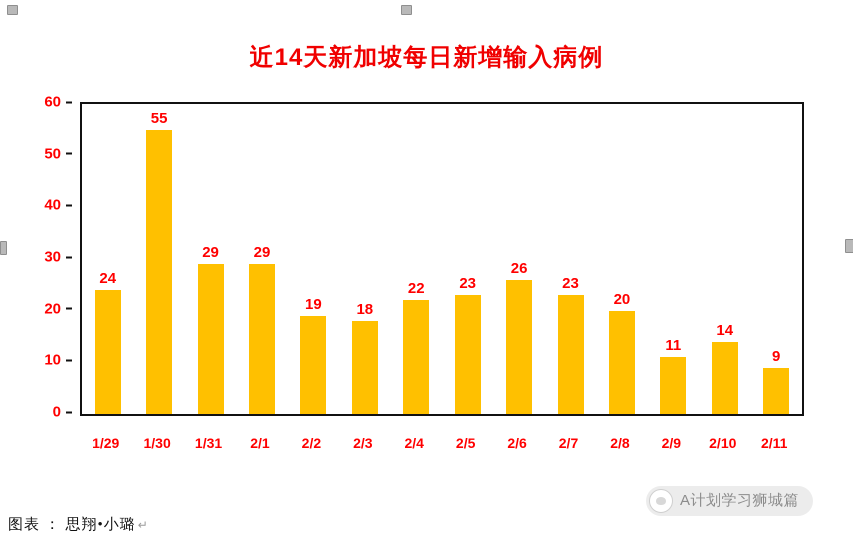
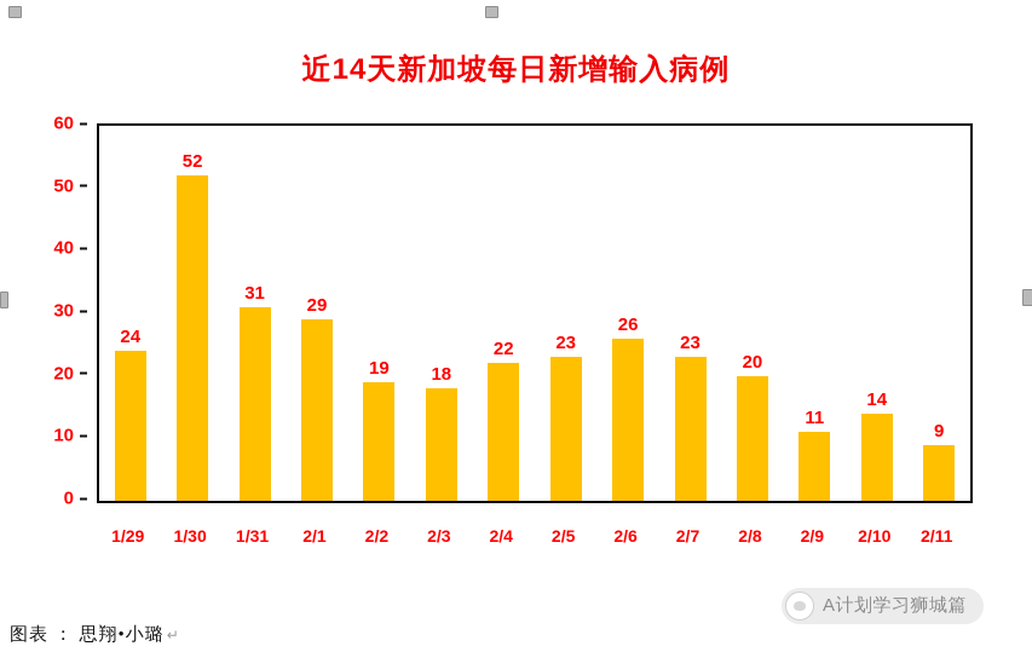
1/30: 55 -> 52
1/31: 29 -> 31
